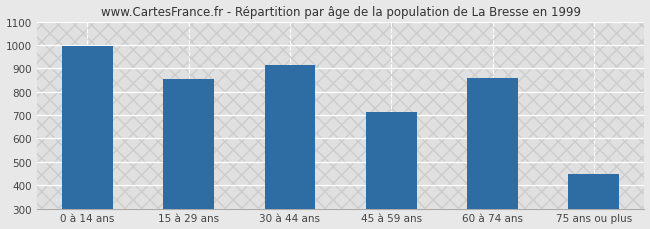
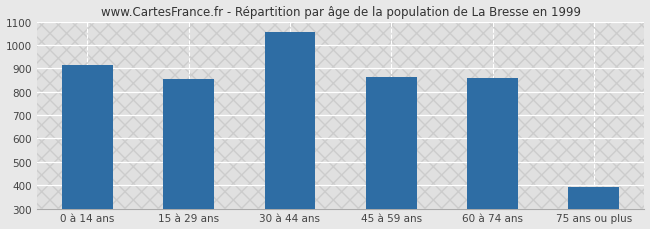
0 à 14 ans: 995 -> 915
30 à 44 ans: 915 -> 1055
45 à 59 ans: 715 -> 863
75 ans ou plus: 450 -> 392
